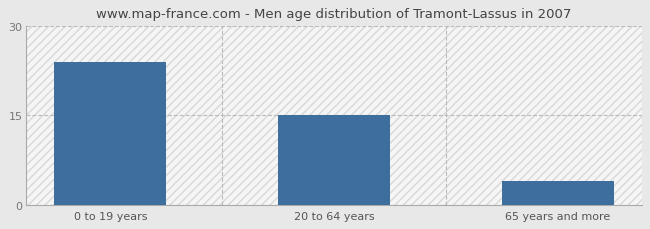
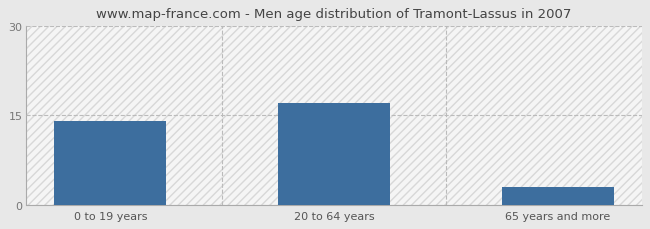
0 to 19 years: 24 -> 14
20 to 64 years: 15 -> 17
65 years and more: 4 -> 3
